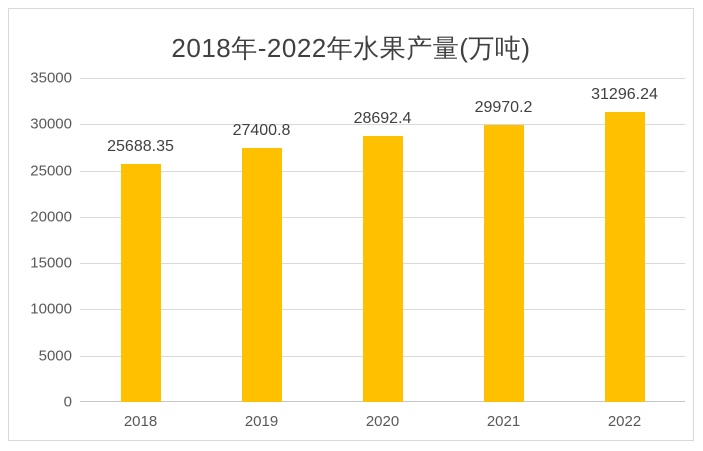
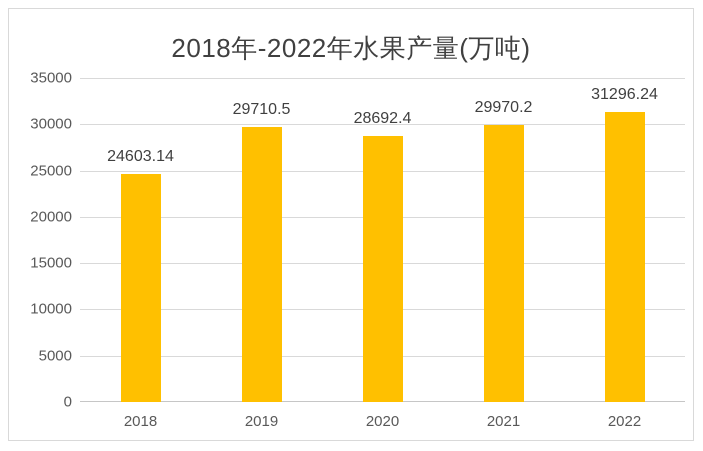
2018: 25688.35 -> 24603.14
2019: 27400.8 -> 29710.5
